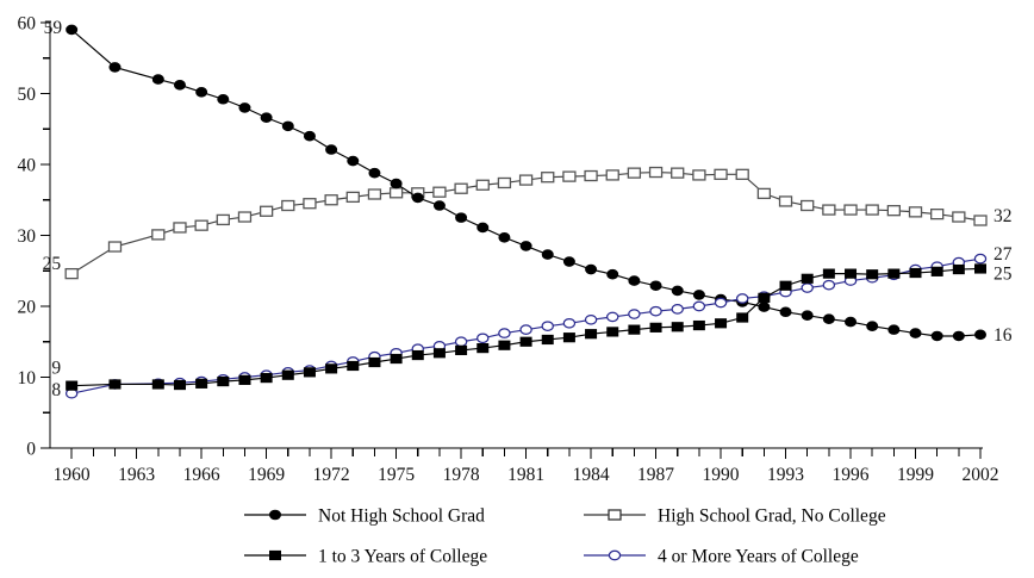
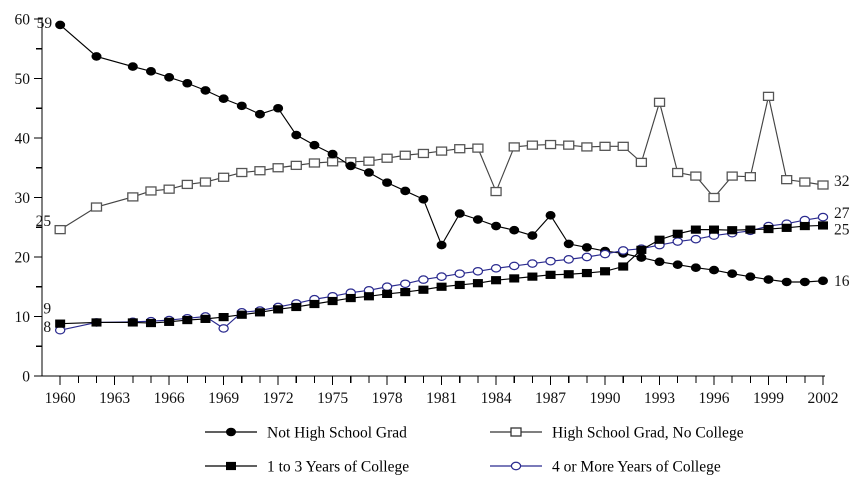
4 or More Years of College/1969: 10 -> 8
Not High School Grad/1972: 42 -> 45
Not High School Grad/1981: 28 -> 22
High School Grad, No College/1984: 38 -> 31
Not High School Grad/1987: 23 -> 27
High School Grad, No College/1993: 35 -> 46
High School Grad, No College/1996: 34 -> 30
High School Grad, No College/1999: 33 -> 47
